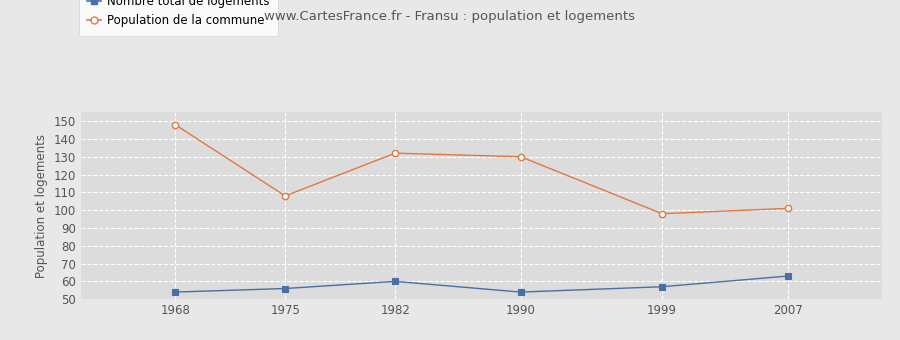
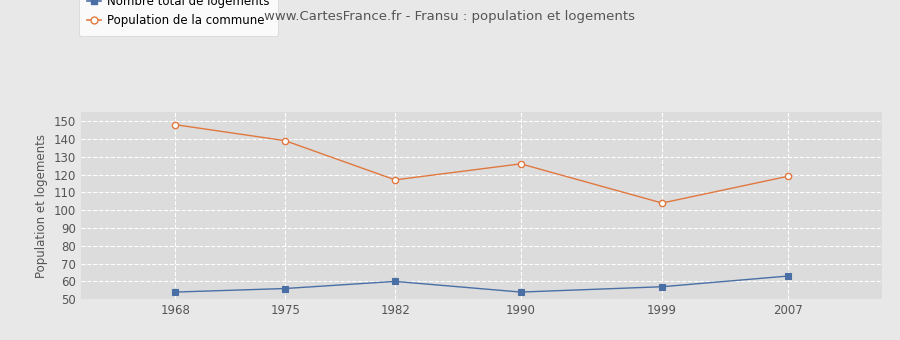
Population de la commune/1975: 108 -> 139
Population de la commune/1982: 132 -> 117
Population de la commune/1990: 130 -> 126
Population de la commune/1999: 98 -> 104
Population de la commune/2007: 101 -> 119
